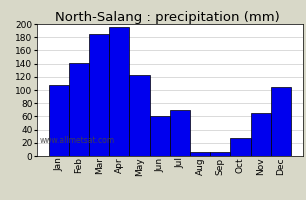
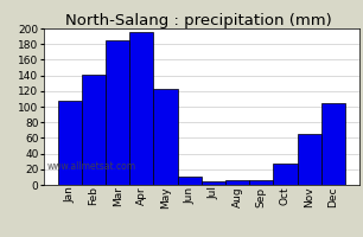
Jun: 60 -> 10
Jul: 70 -> 5
